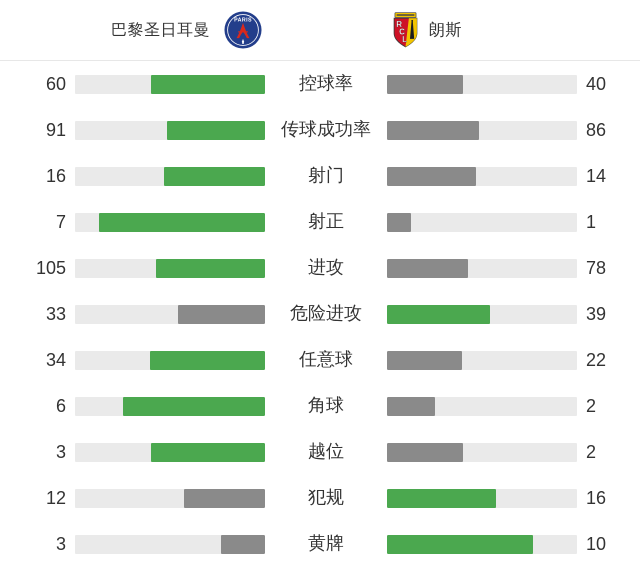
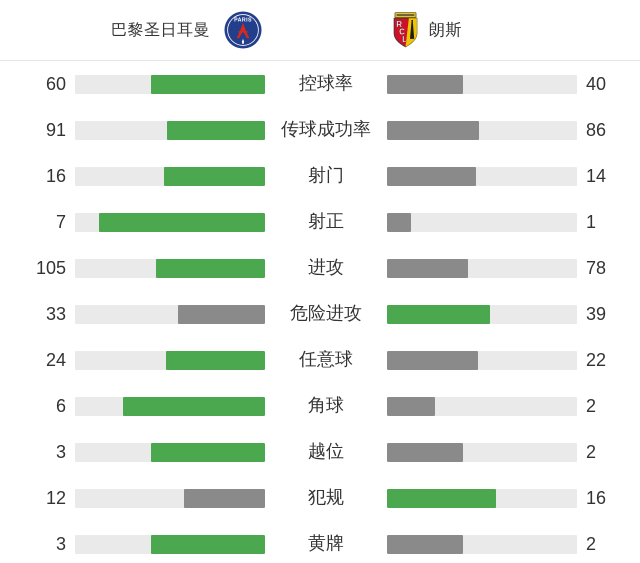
巴黎圣日耳曼/任意球: 34 -> 24
朗斯/黄牌: 10 -> 2
